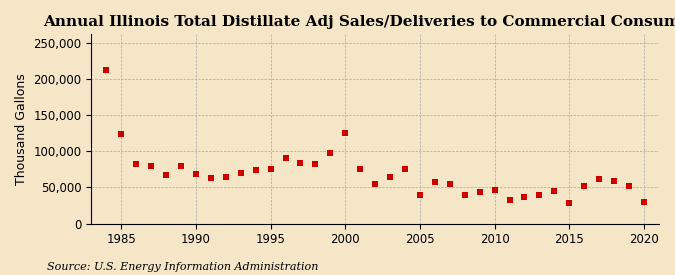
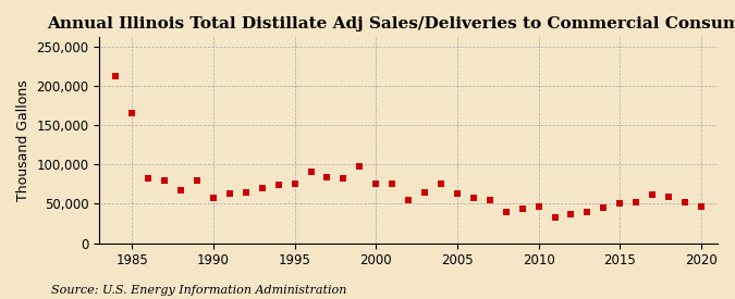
1985: 124,000 -> 165,000
1990: 68,000 -> 58,000
2000: 126,000 -> 75,000
2005: 40,000 -> 63,000
2015: 28,000 -> 50,000
2020: 30,000 -> 47,000
